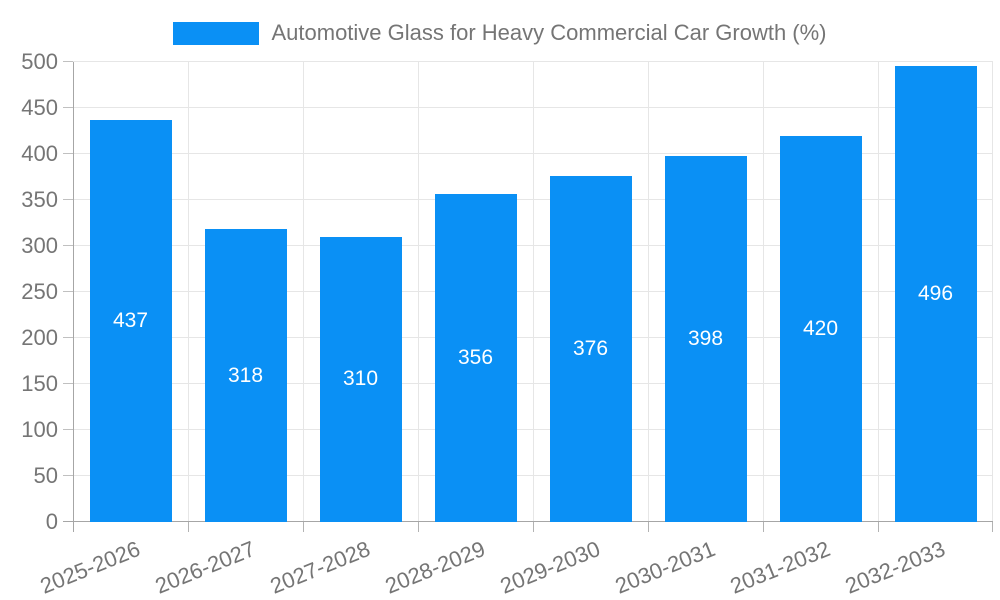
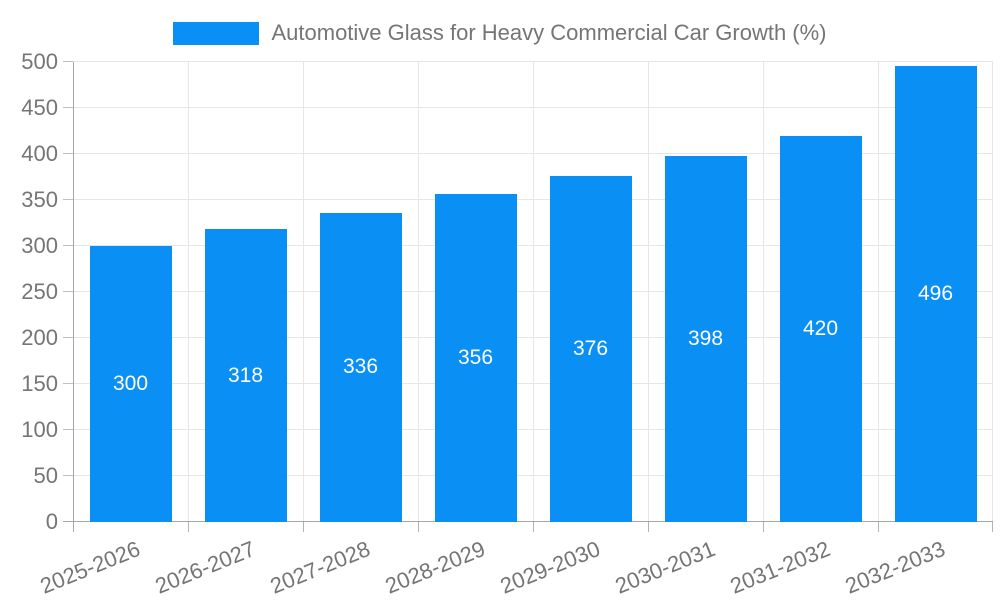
2025-2026: 437 -> 300
2027-2028: 310 -> 336
